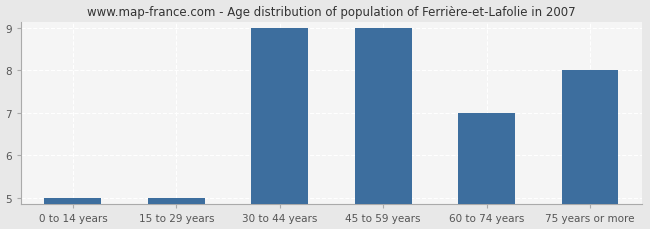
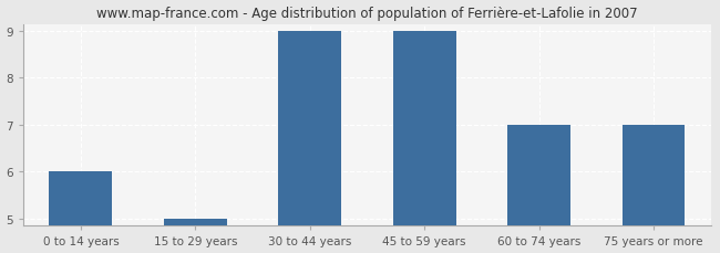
0 to 14 years: 5 -> 6
75 years or more: 8 -> 7
